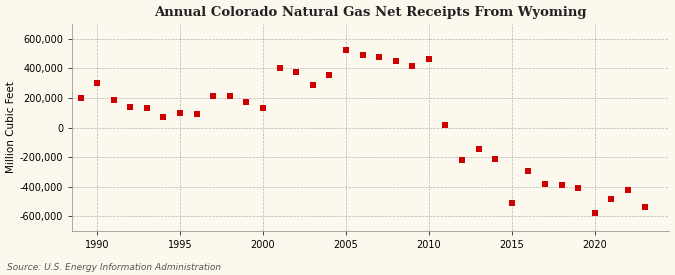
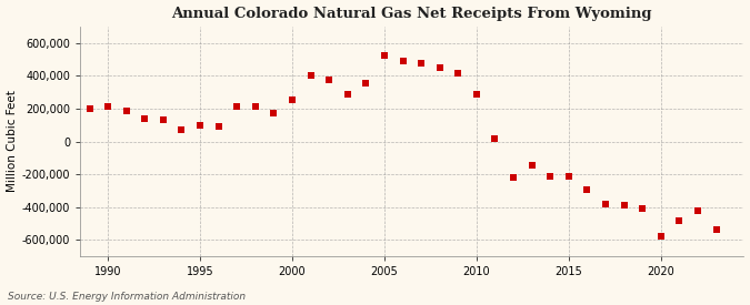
1990: 300,000 -> 220,000
2000: 130,000 -> 260,000
2010: 460,000 -> 290,000
2015: -510,000 -> -210,000
